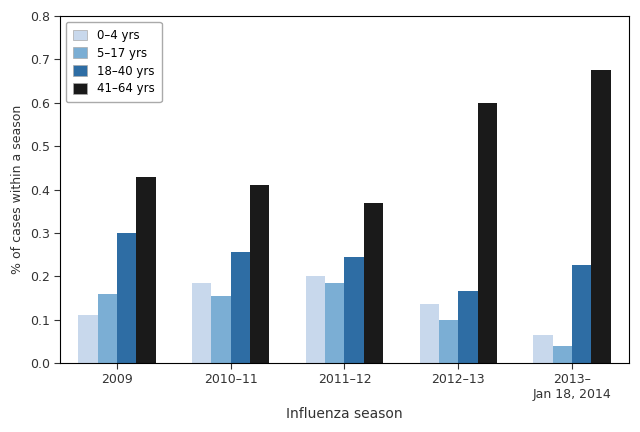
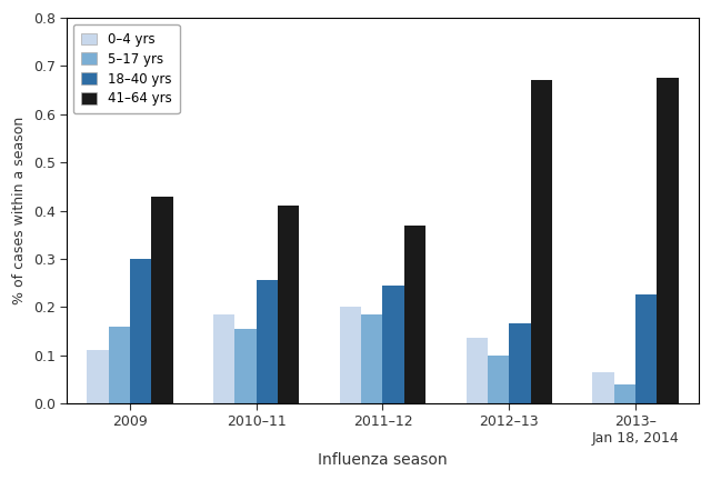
41–64 yrs/2012–13: 0.600 -> 0.670
